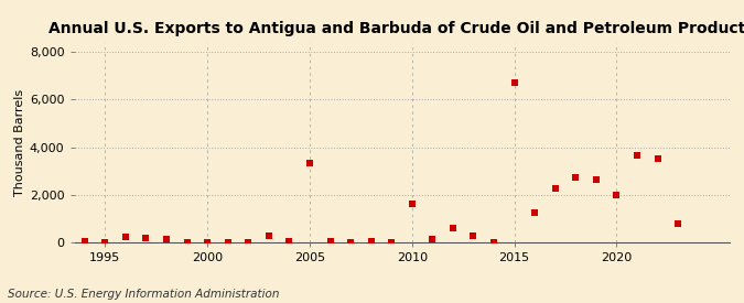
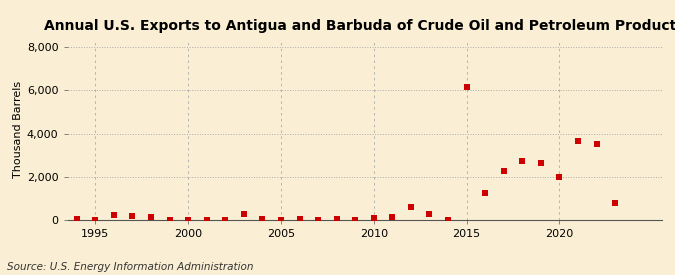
2005: 3,350 -> 10
2010: 1,600 -> 100
2015: 6,700 -> 6,150
